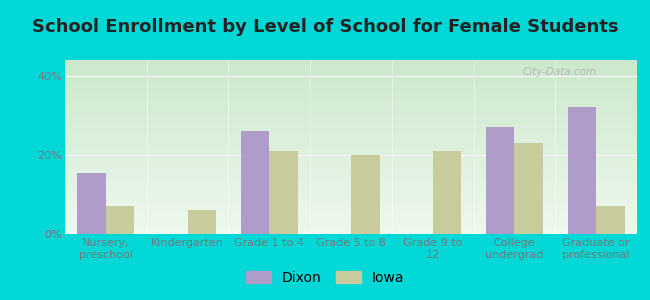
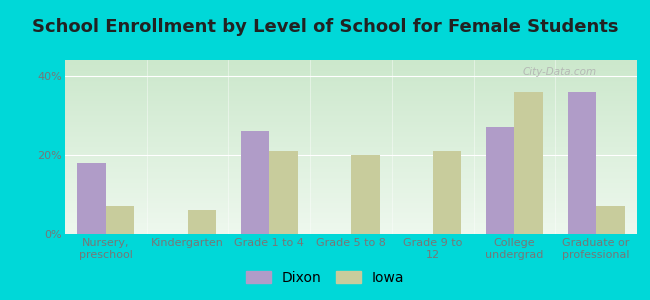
Dixon/Nursery, preschool: 15.5% -> 18.0%
Iowa/College undergrad: 23% -> 36%
Dixon/Graduate or professional: 32.0% -> 36.0%
